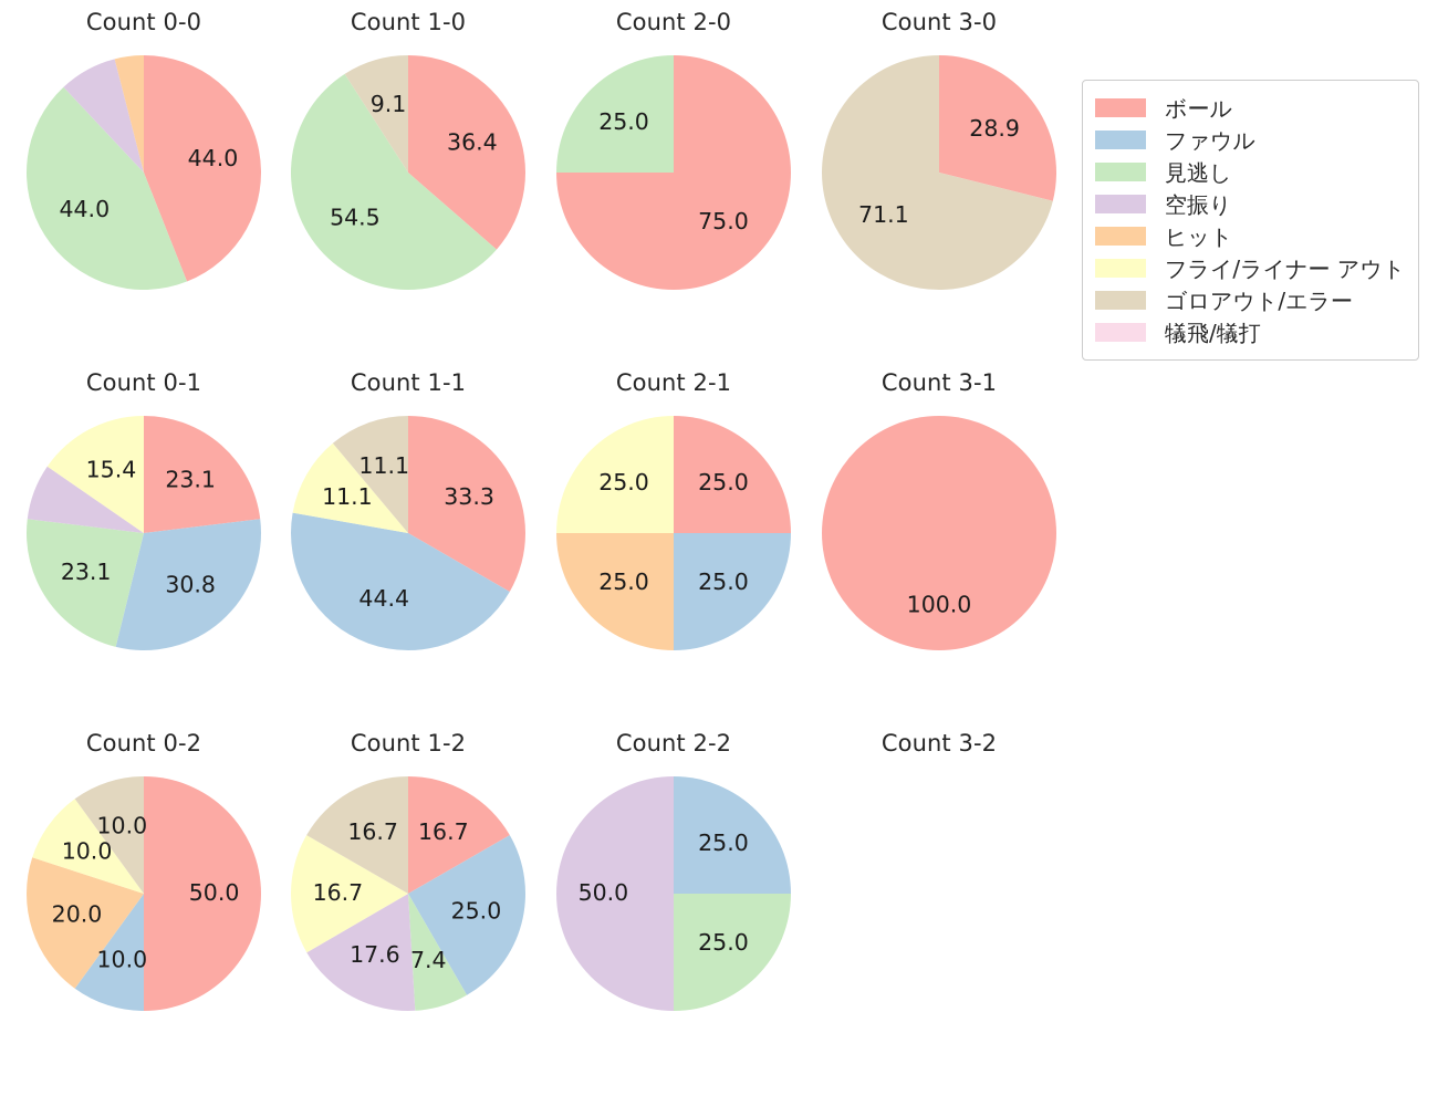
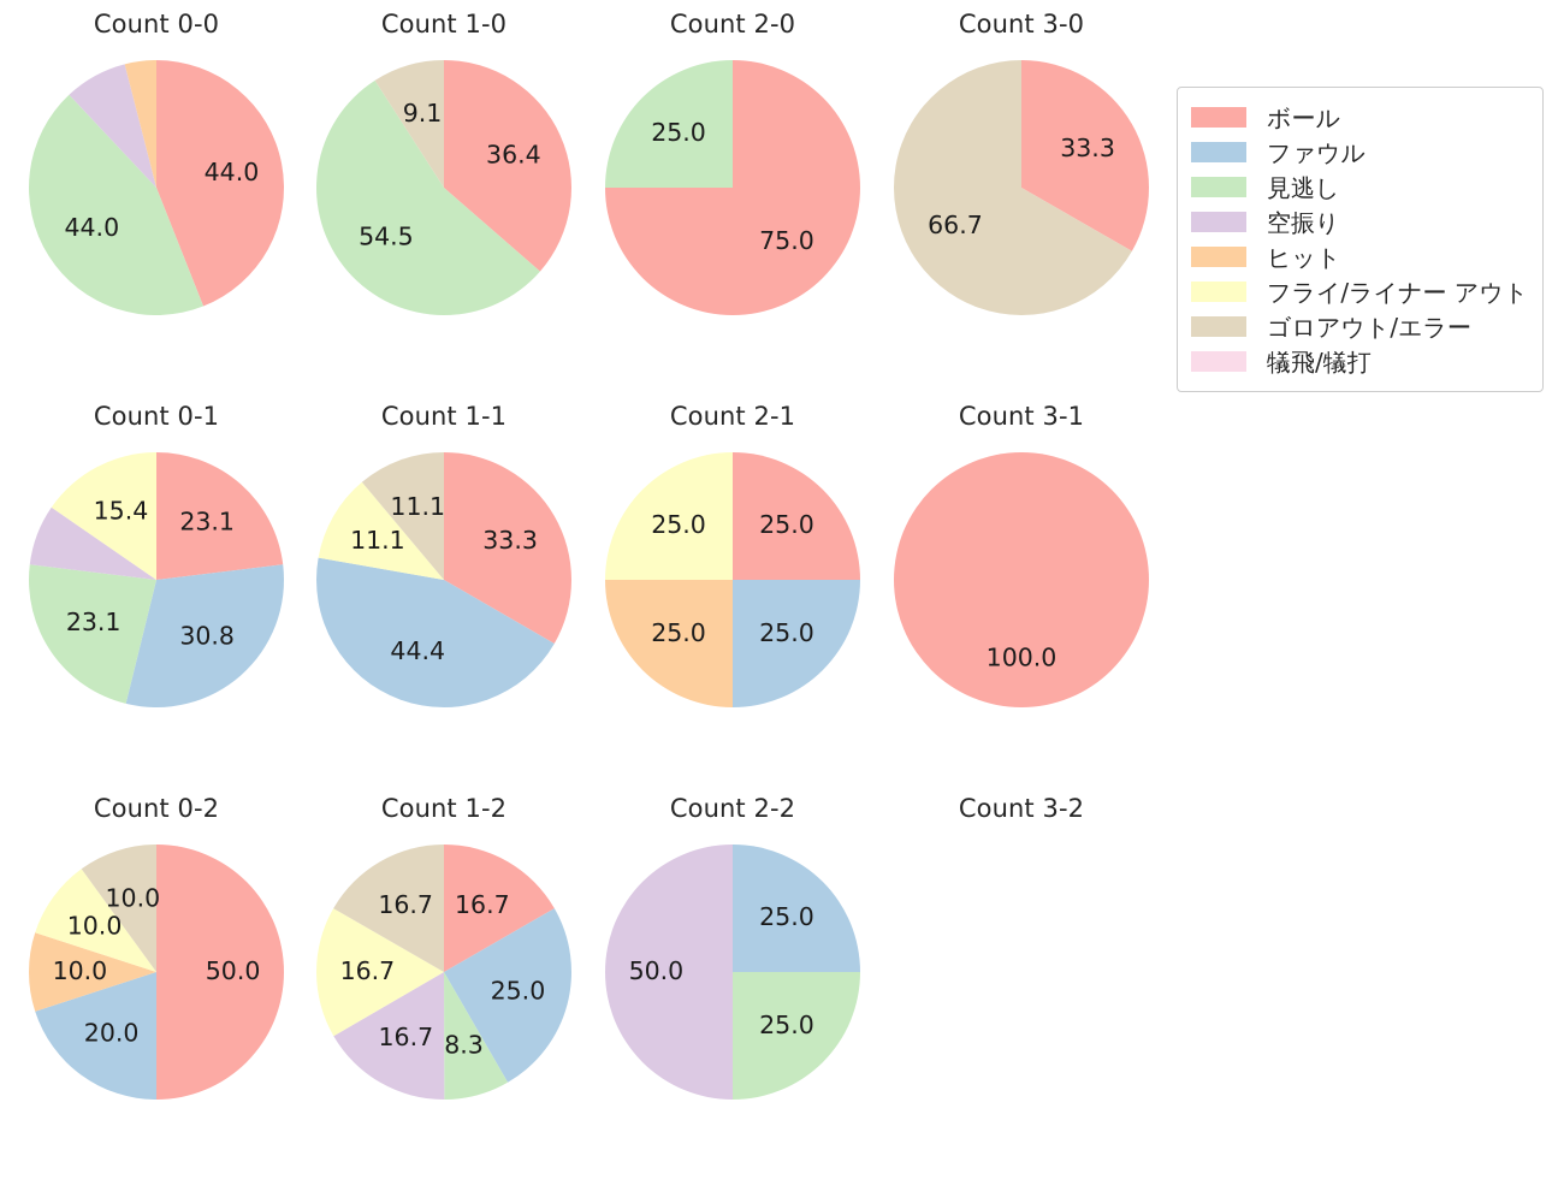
Count 3-0/ボール: 28.9 -> 33.3
Count 3-0/ゴロアウト/エラー: 71.1 -> 66.7
Count 0-2/ファウル: 10.0 -> 20.0
Count 0-2/ヒット: 20.0 -> 10.0
Count 1-2/見逃し: 7.4 -> 8.3
Count 1-2/空振り: 17.6 -> 16.7
